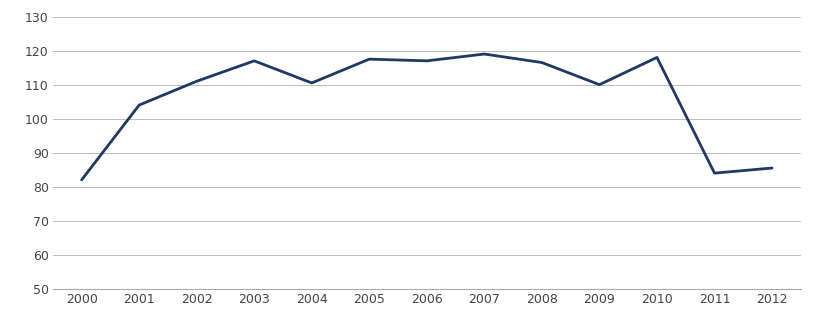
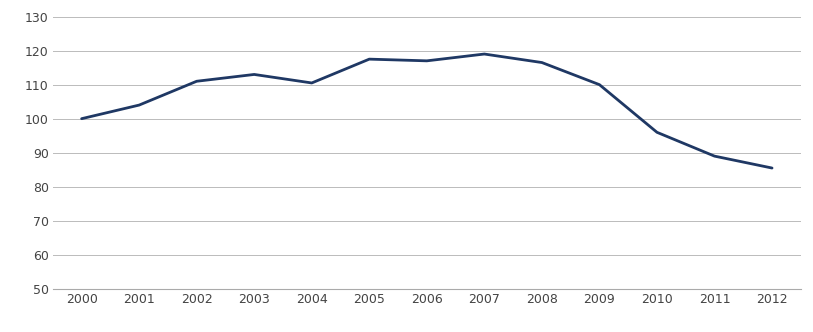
2000: 82.0 -> 100.0
2003: 117.0 -> 113.0
2010: 118.0 -> 96.0
2011: 84.0 -> 89.0
